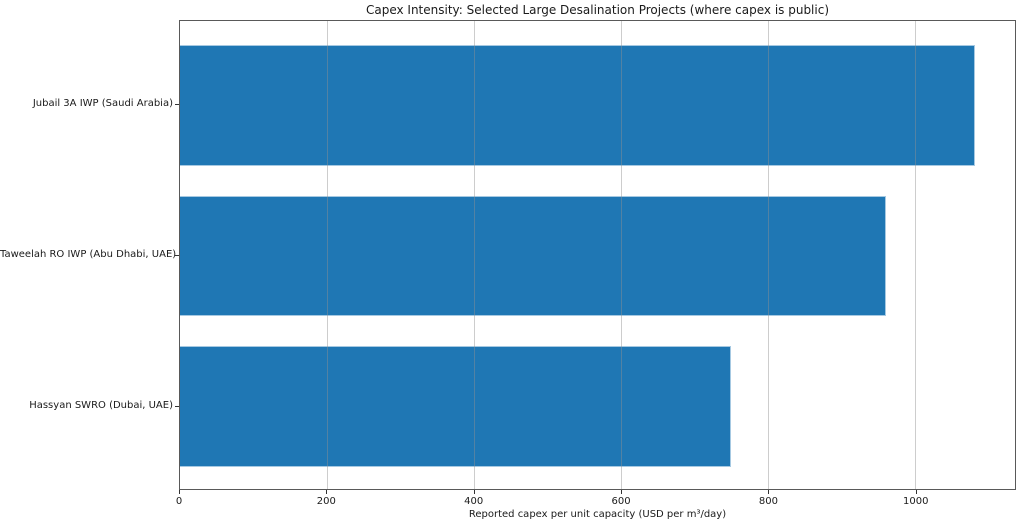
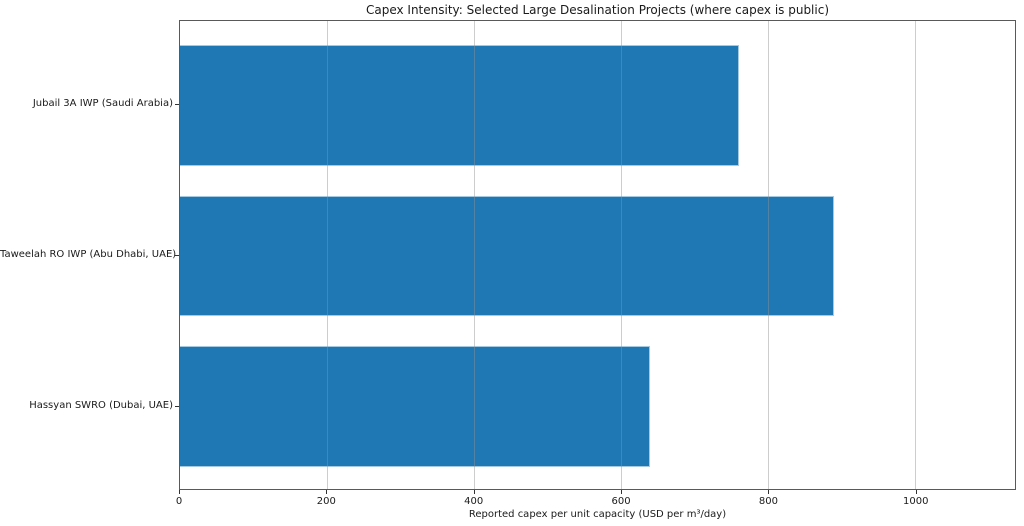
Jubail 3A IWP (Saudi Arabia): 1080 -> 760
Taweelah RO IWP (Abu Dhabi, UAE): 960 -> 890
Hassyan SWRO (Dubai, UAE): 750 -> 640
